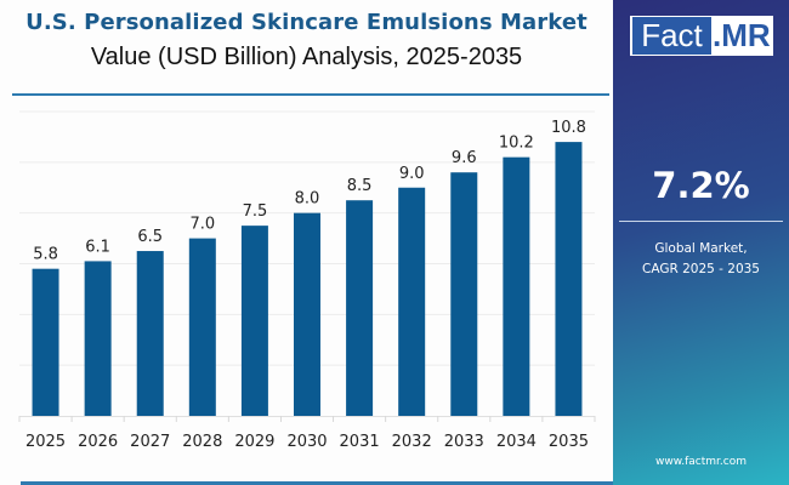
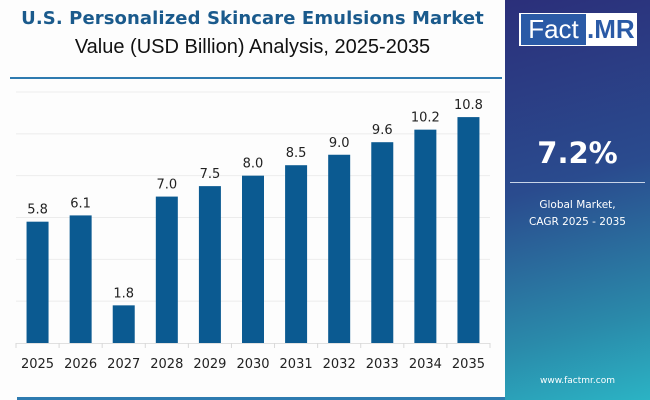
2027: 6.5 -> 1.8
